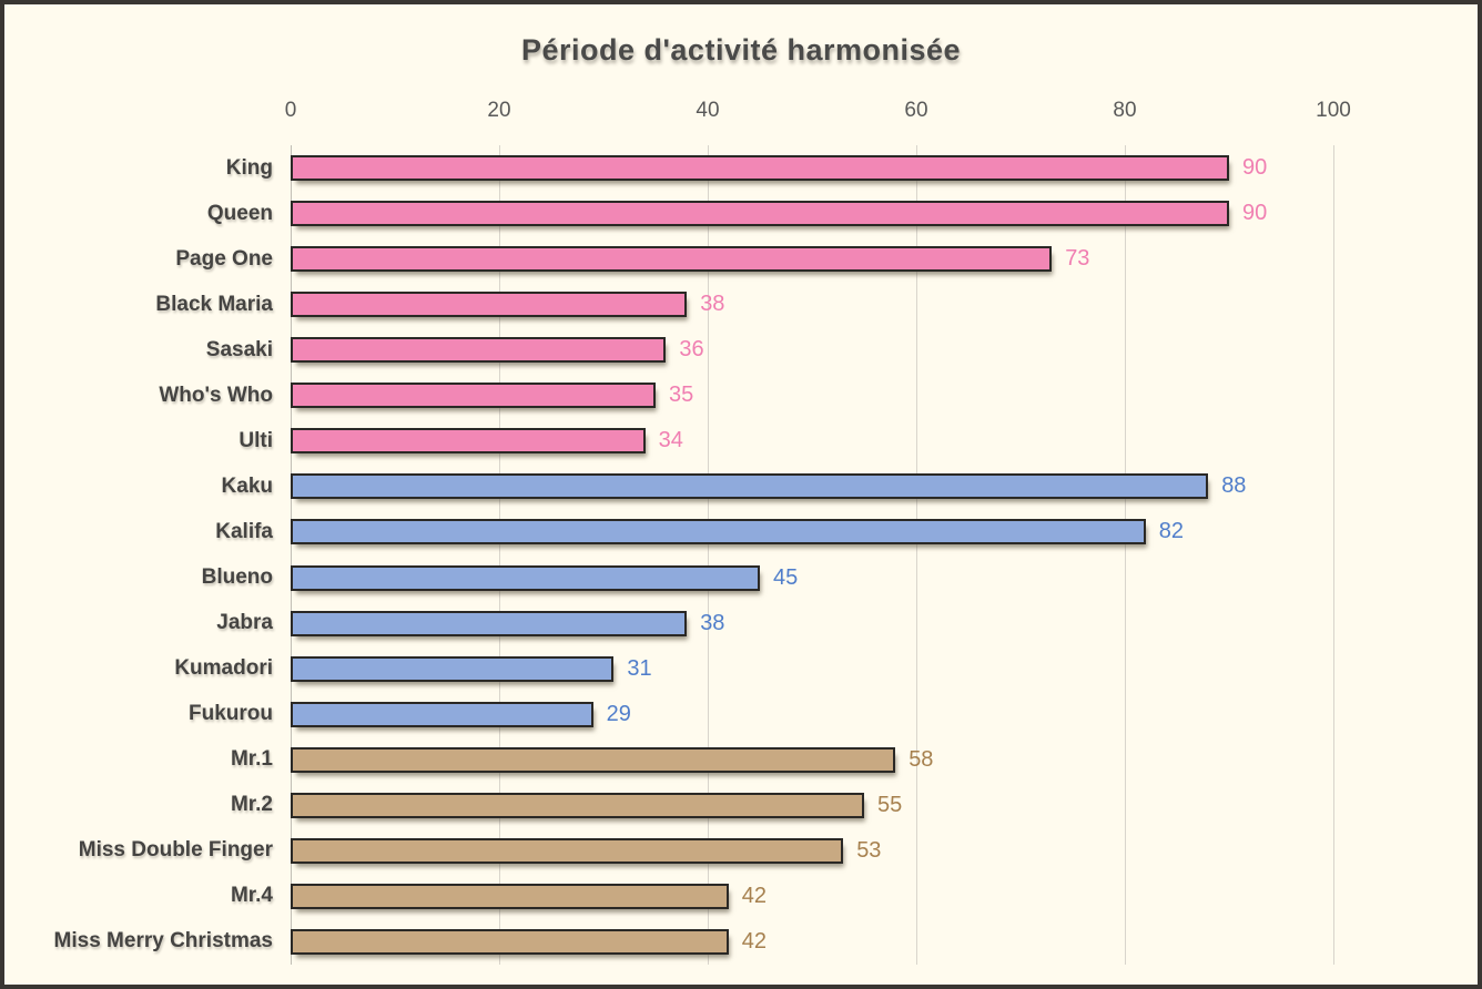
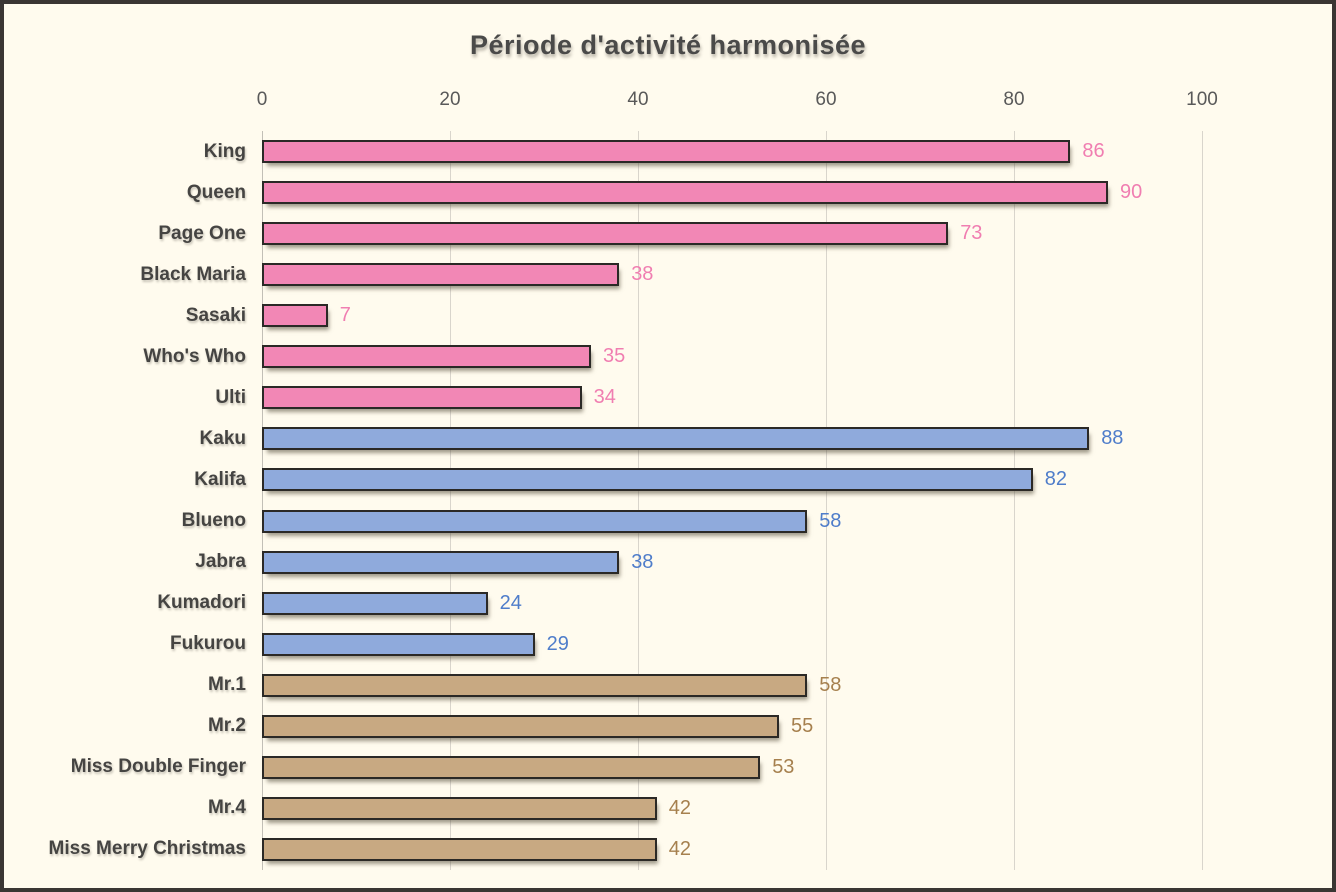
King: 90 -> 86
Sasaki: 36 -> 7
Blueno: 45 -> 58
Kumadori: 31 -> 24
